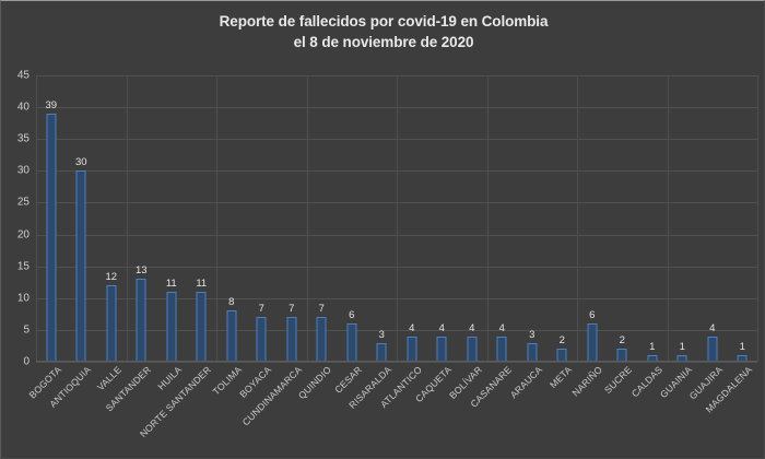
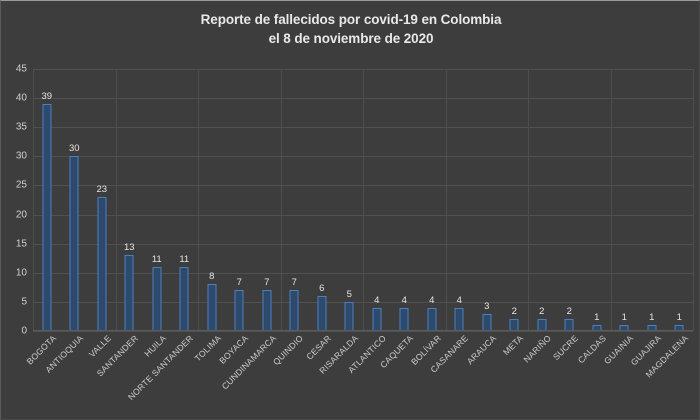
VALLE: 12 -> 23
RISARALDA: 3 -> 5
NARIÑO: 6 -> 2
GUAJIRA: 4 -> 1
